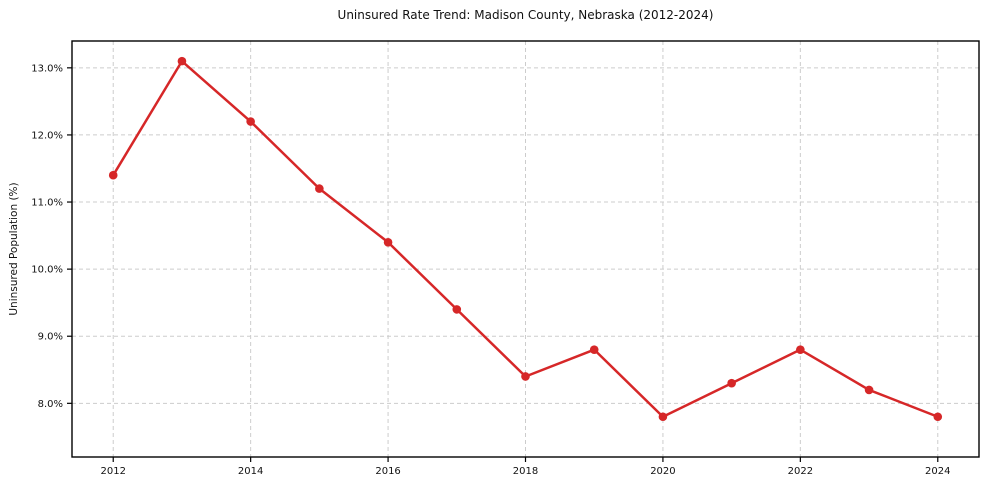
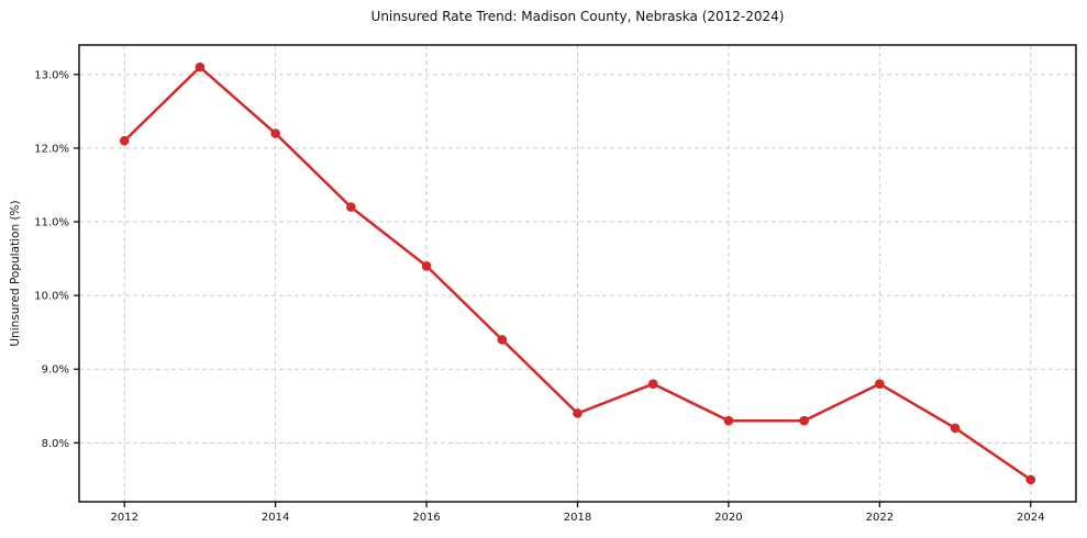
2012: 11.4% -> 12.1%
2020: 7.8% -> 8.3%
2024: 7.8% -> 7.5%
